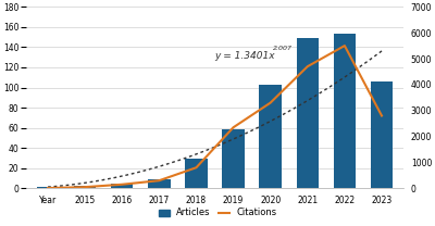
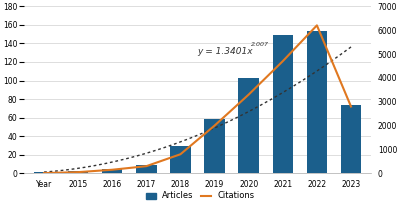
Citations/2019: 2350 -> 2000
Citations/2022: 5500 -> 6200
Articles/2023: 106 -> 74
